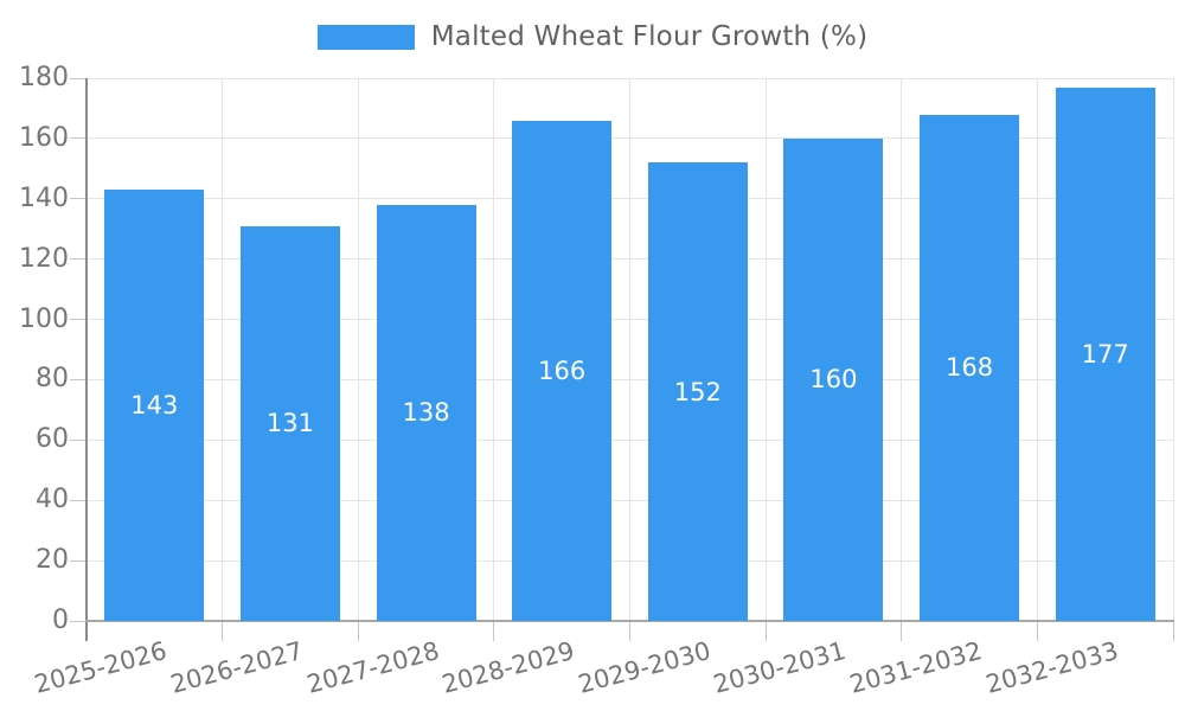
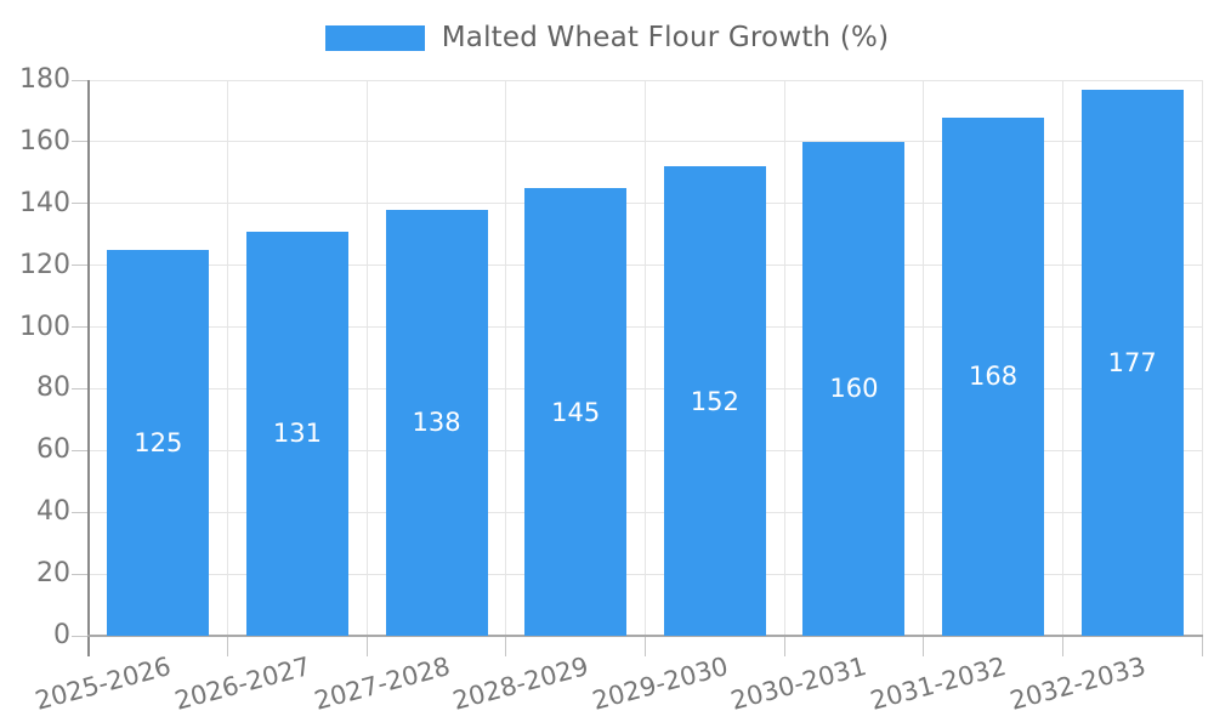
2025-2026: 143 -> 125
2028-2029: 166 -> 145
